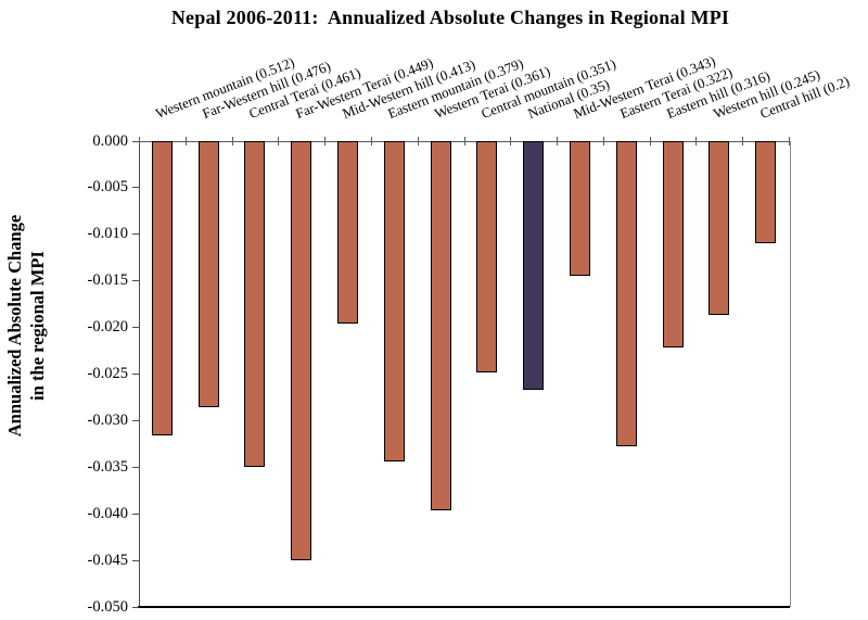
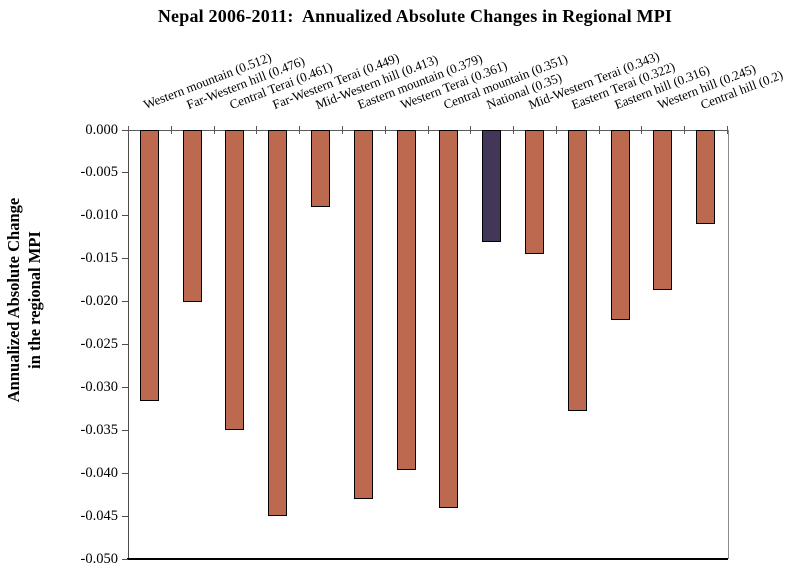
Far-Western hill (0.476): -0.029 -> -0.020
Mid-Western hill (0.413): -0.020 -> -0.009
Eastern mountain (0.379): -0.034 -> -0.043
Central mountain (0.351): -0.025 -> -0.044
National (0.35): -0.027 -> -0.013
